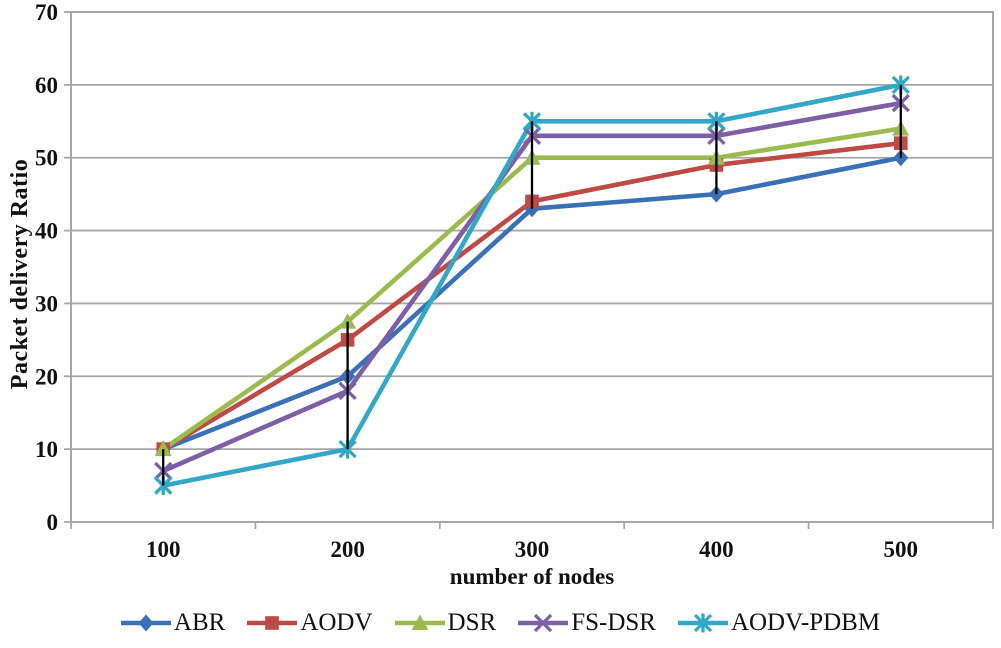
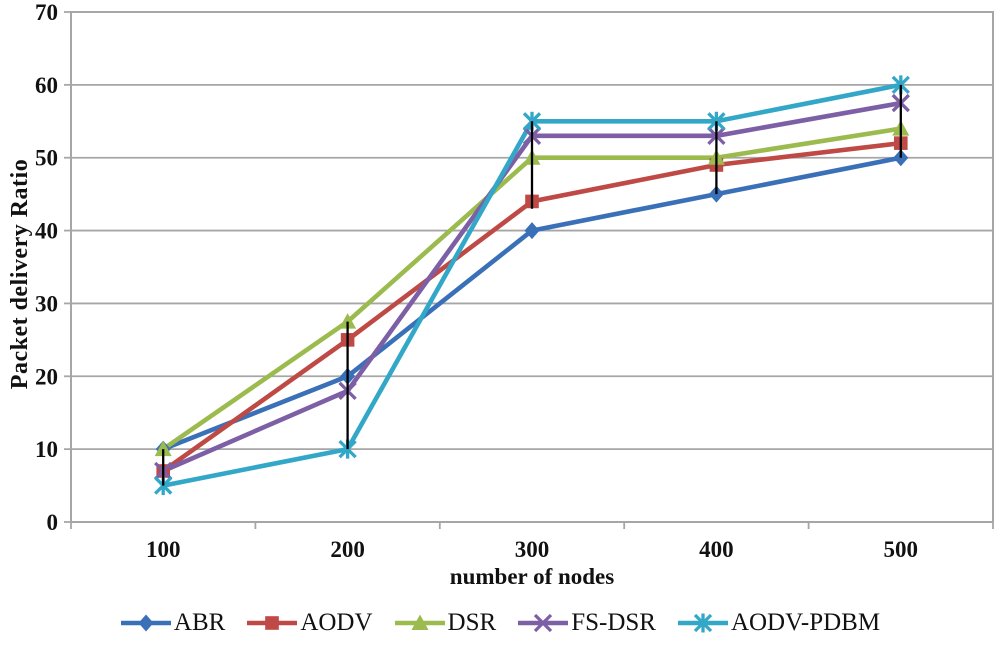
AODV/100: 10 -> 7
ABR/300: 43 -> 40
